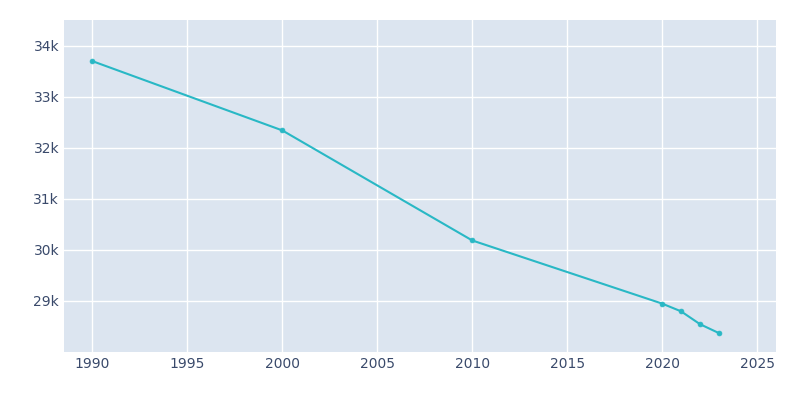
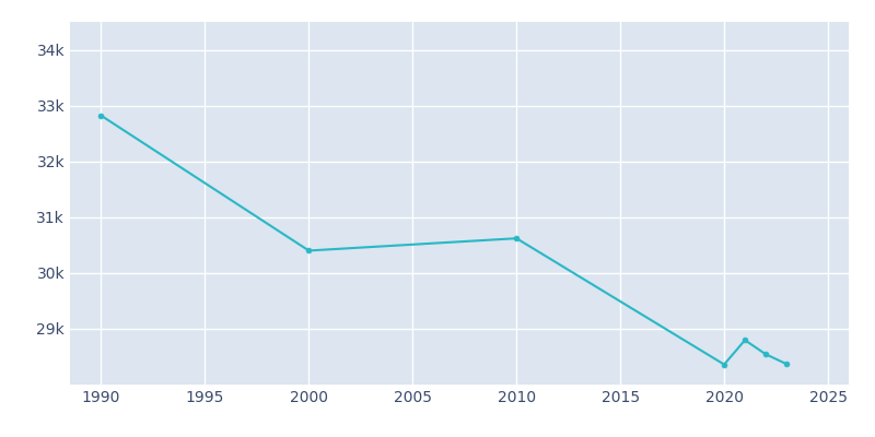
1990: 33.69k -> 32.82k
2000: 32.34k -> 30.40k
2010: 30.18k -> 30.62k
2020: 28.95k -> 28.36k
